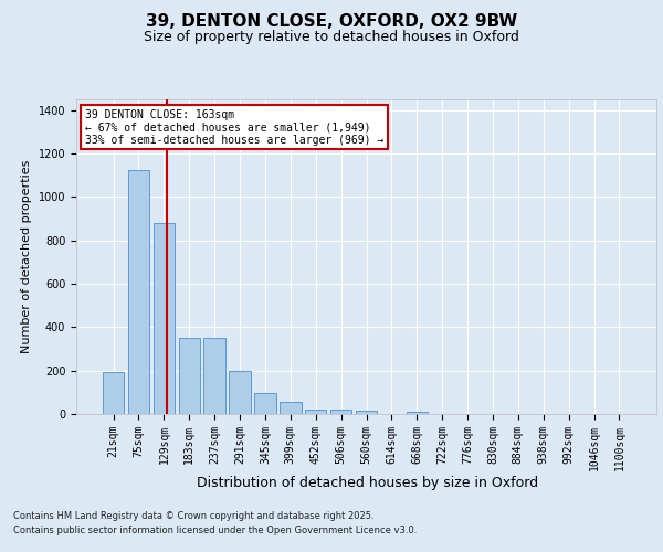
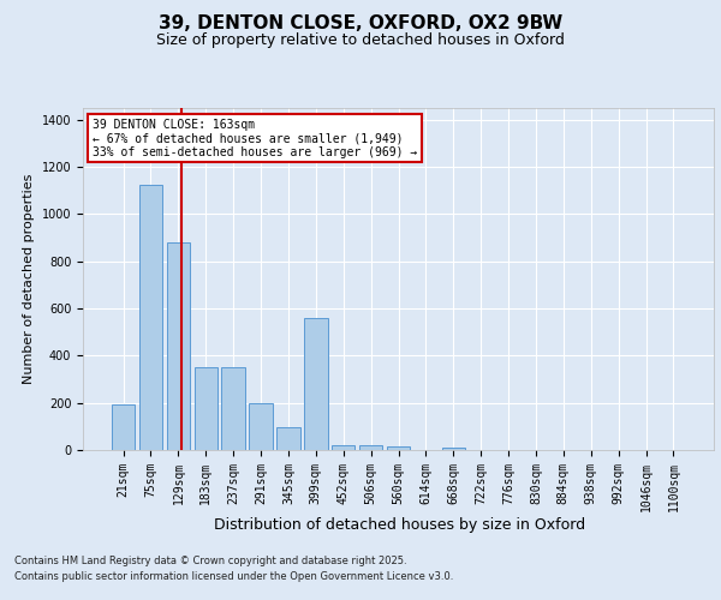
399sqm: 60 -> 560
